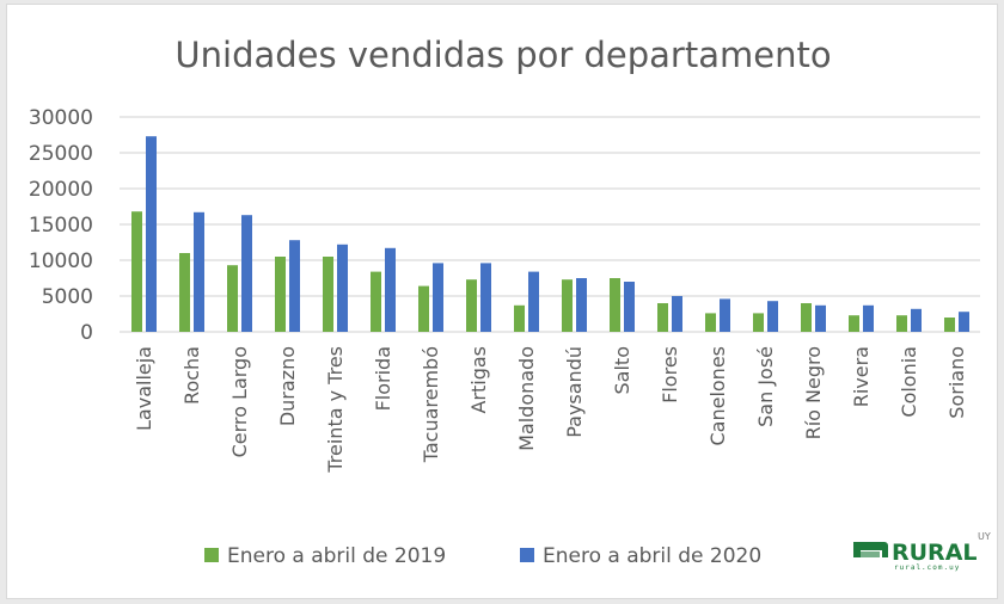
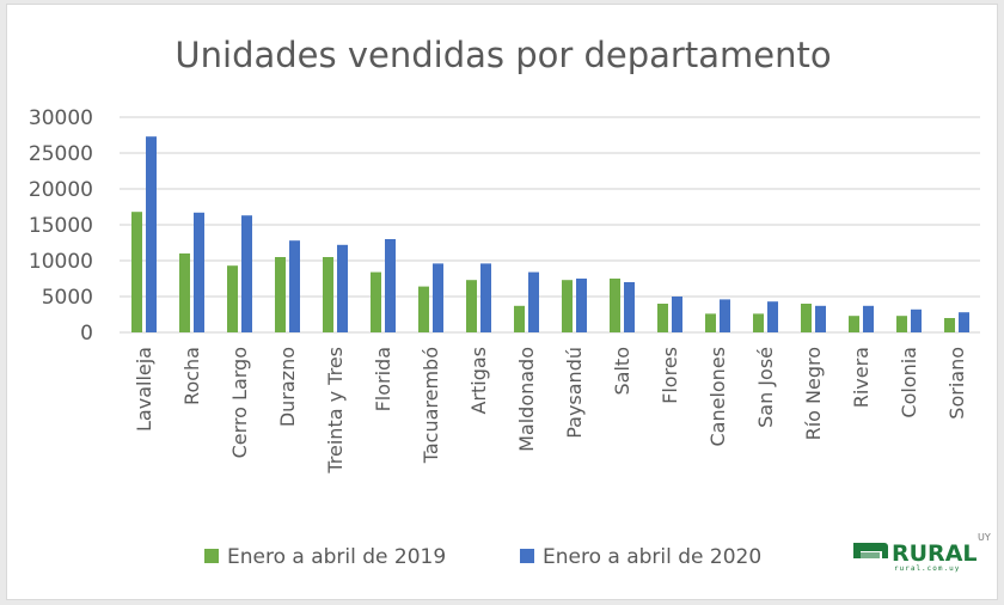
Enero a abril de 2020/Florida: 12000 -> 13000
